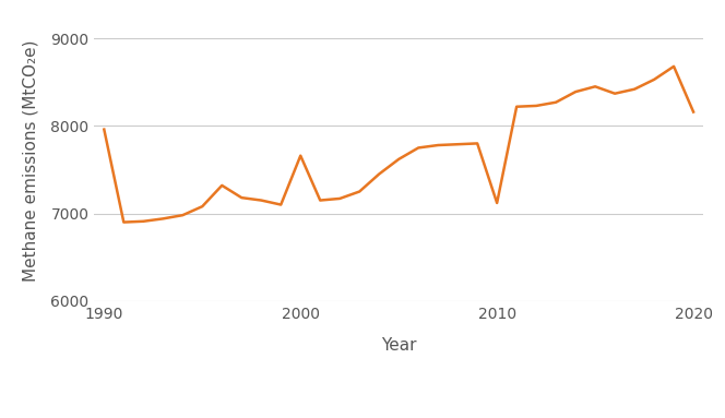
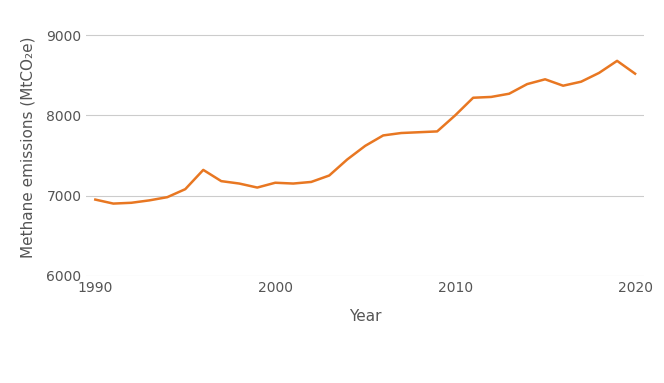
1990: 7960 -> 6950
2000: 7660 -> 7160
2010: 7120 -> 8000
2020: 8160 -> 8520
